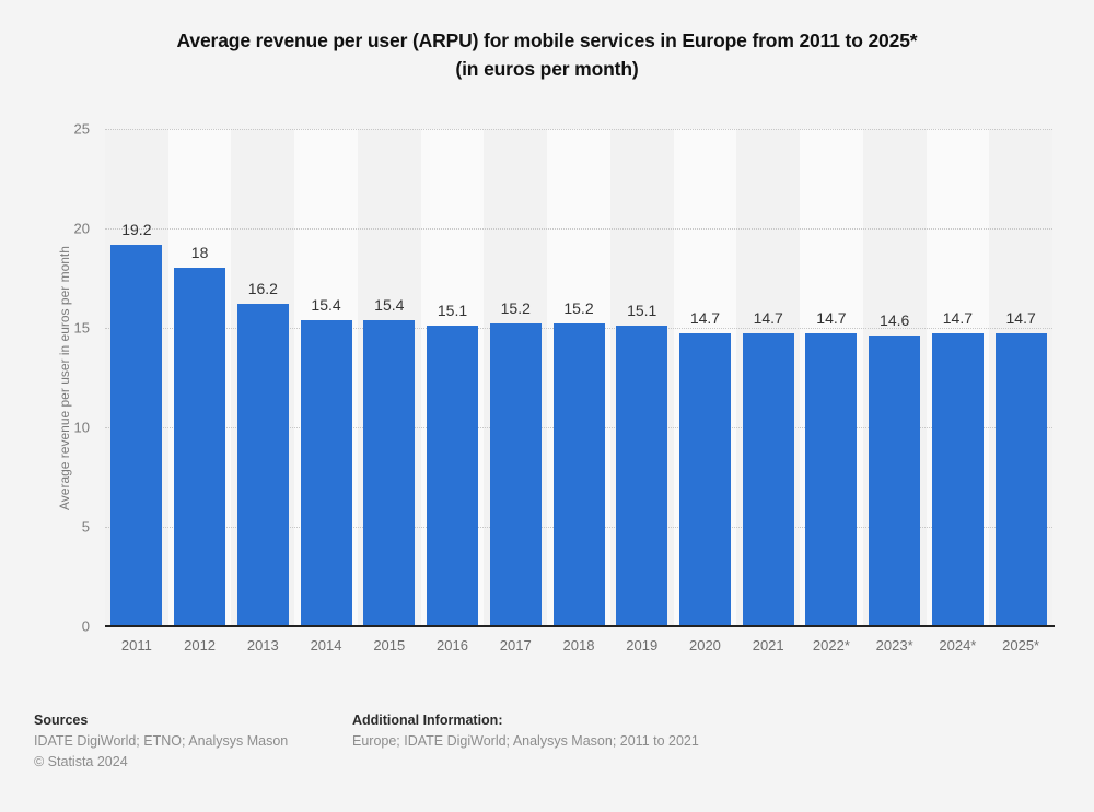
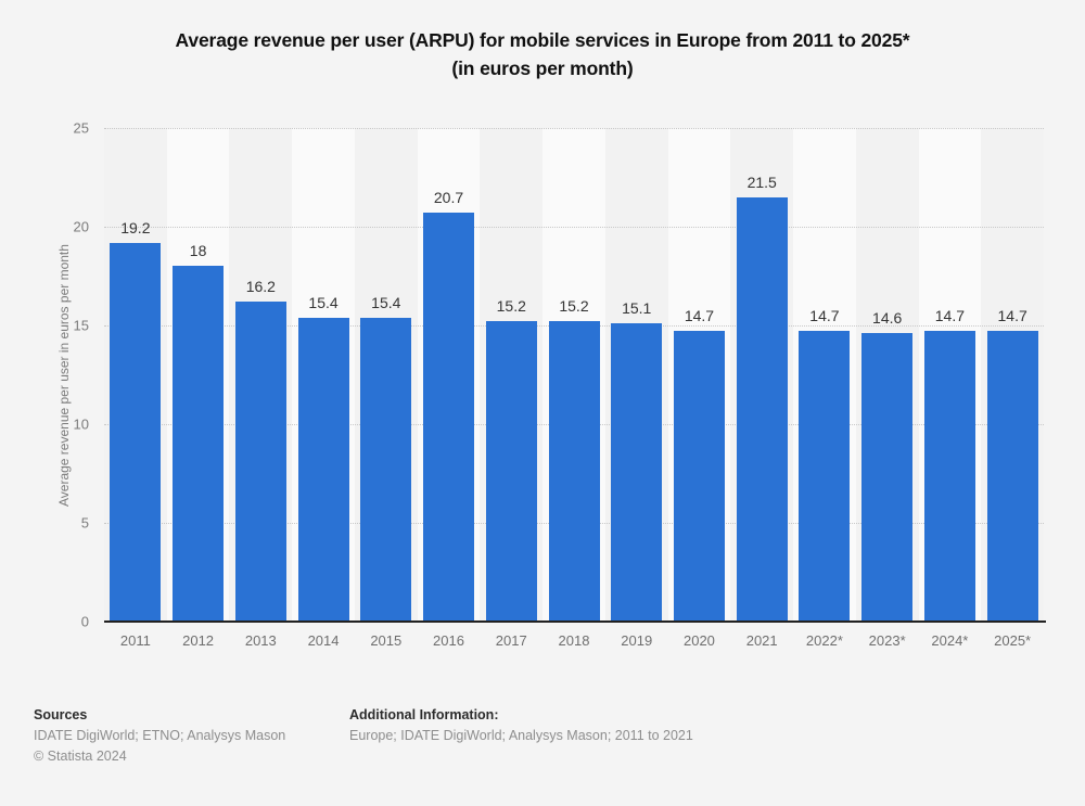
2016: 15.1 -> 20.7
2021: 14.7 -> 21.5
